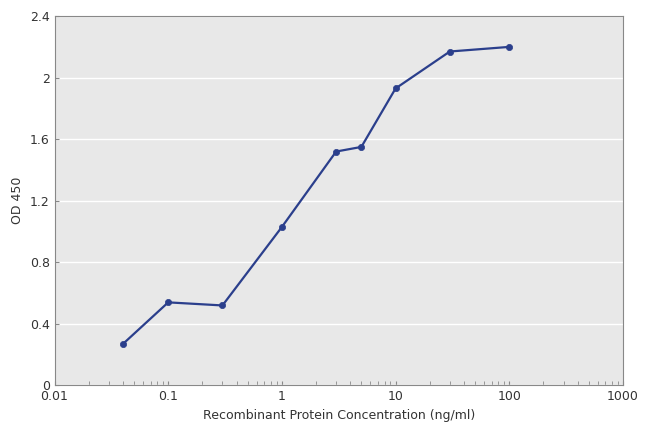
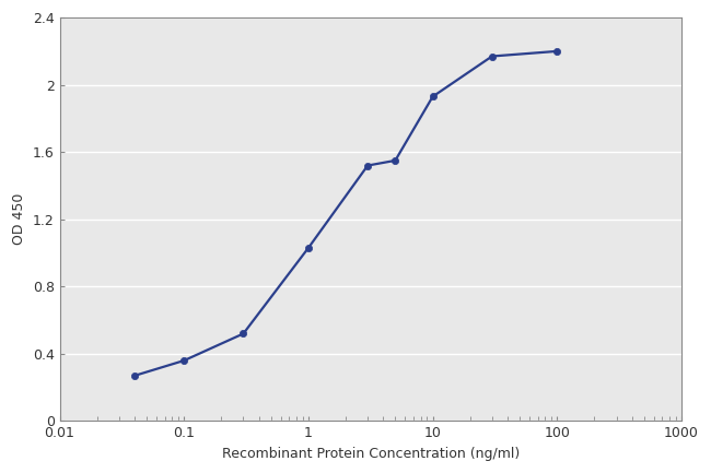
0.1: 0.54 -> 0.36
